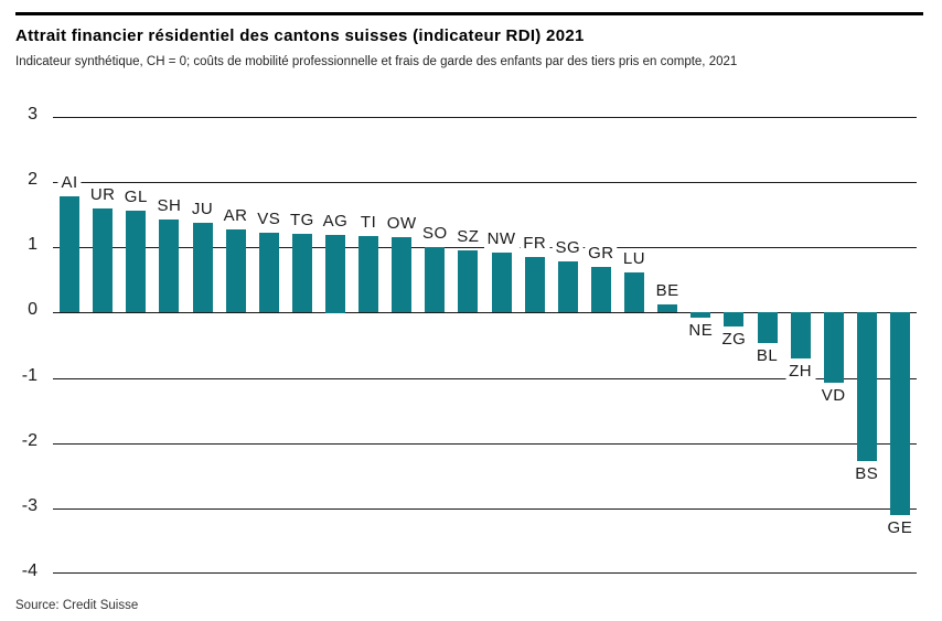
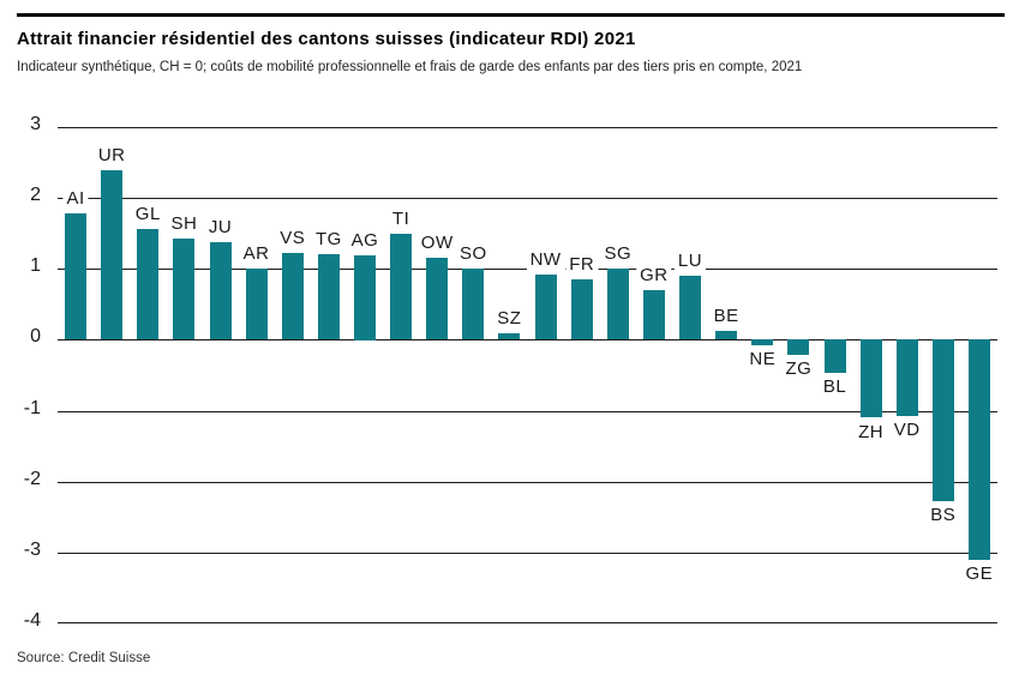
UR: 1.6 -> 2.4
AR: 1.3 -> 1.0
TI: 1.2 -> 1.5
SZ: 0.9 -> 0.1
SG: 0.8 -> 1.0
LU: 0.6 -> 0.9
ZH: -0.7 -> -1.1
